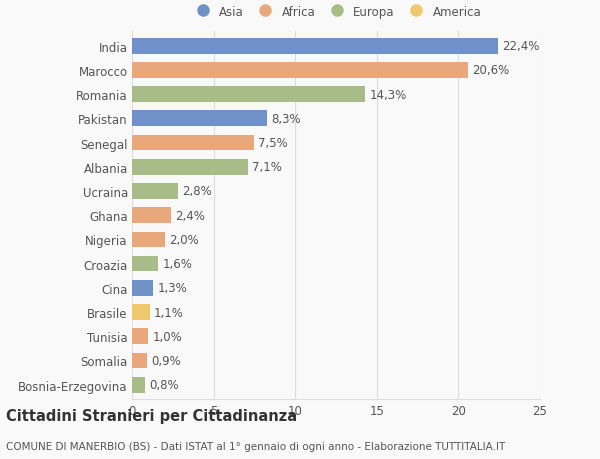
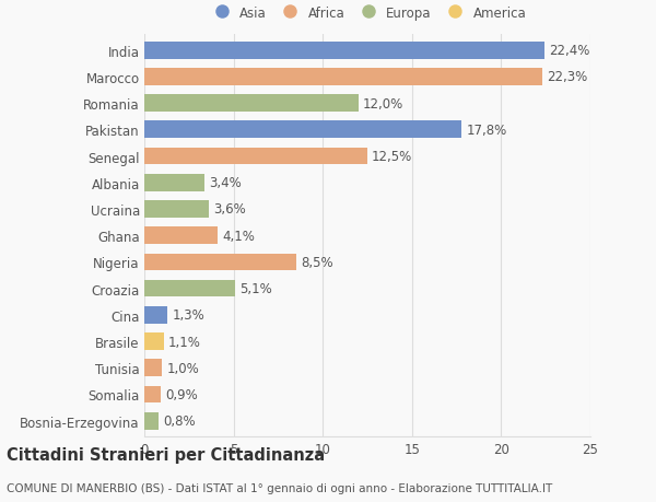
Marocco: 20,6% -> 22,3%
Romania: 14,3% -> 12,0%
Pakistan: 8,3% -> 17,8%
Senegal: 7,5% -> 12,5%
Albania: 7,1% -> 3,4%
Ucraina: 2,8% -> 3,6%
Ghana: 2,4% -> 4,1%
Nigeria: 2,0% -> 8,5%
Croazia: 1,6% -> 5,1%
